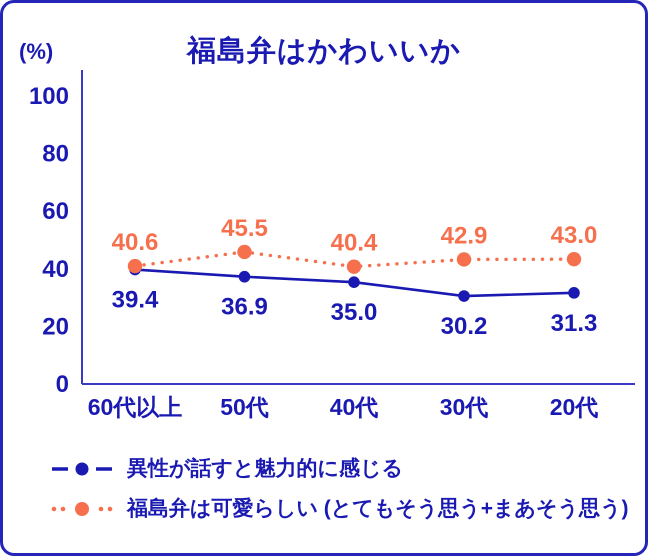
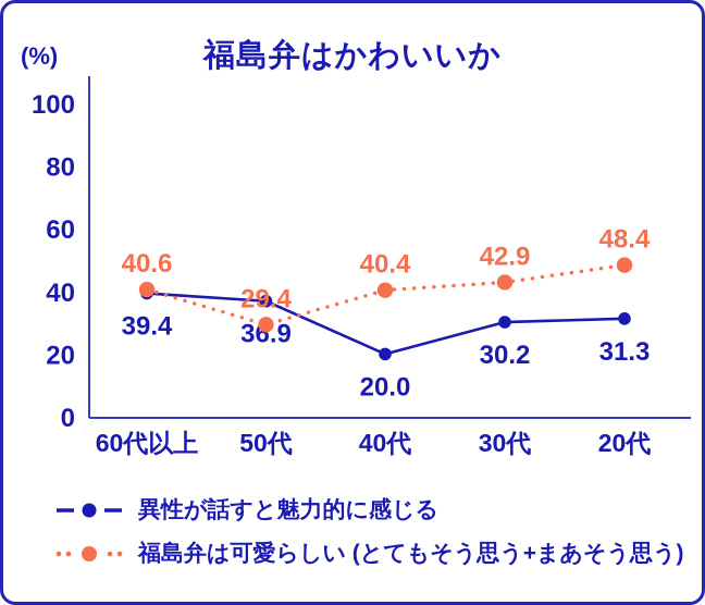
福島弁は可愛らしい (とてもそう思う+まあそう思う)/50代: 45.5 -> 29.4
異性が話すと魅力的に感じる/40代: 35.0 -> 20.0
福島弁は可愛らしい (とてもそう思う+まあそう思う)/20代: 43.0 -> 48.4
